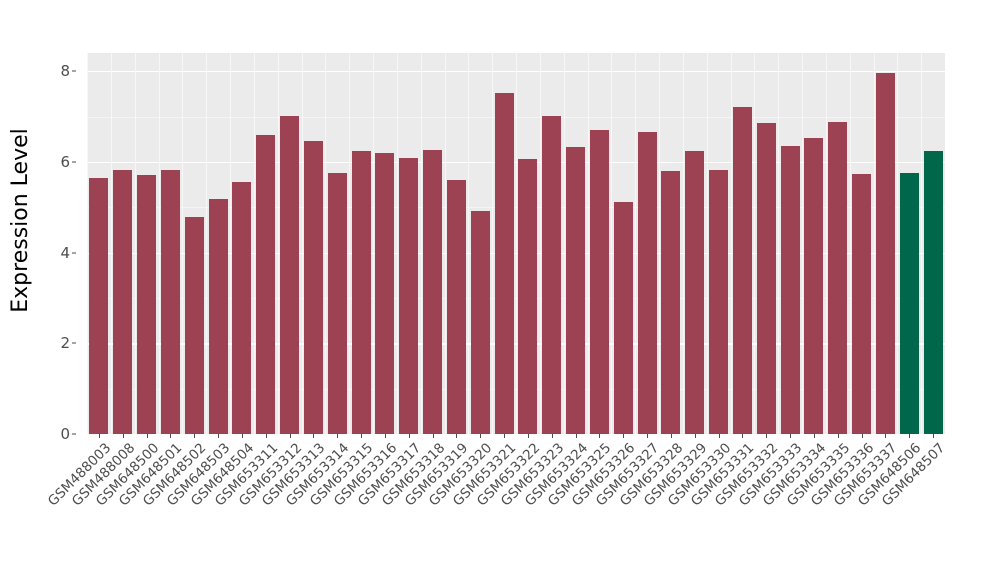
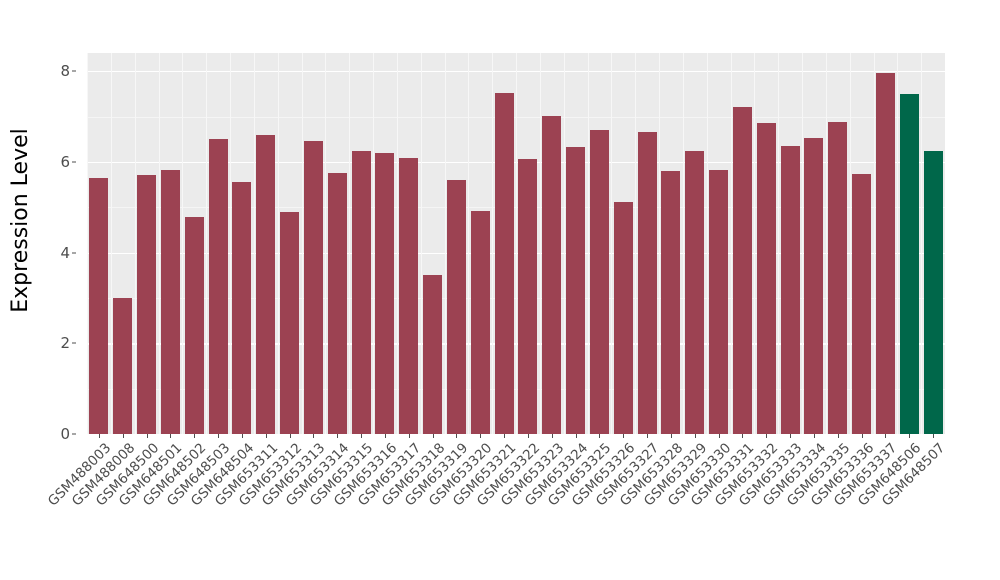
GSM488008: 5.8 -> 3.0
GSM648503: 5.2 -> 6.5
GSM653312: 7.0 -> 4.9
GSM653318: 6.3 -> 3.5
GSM648506: 5.8 -> 7.5
